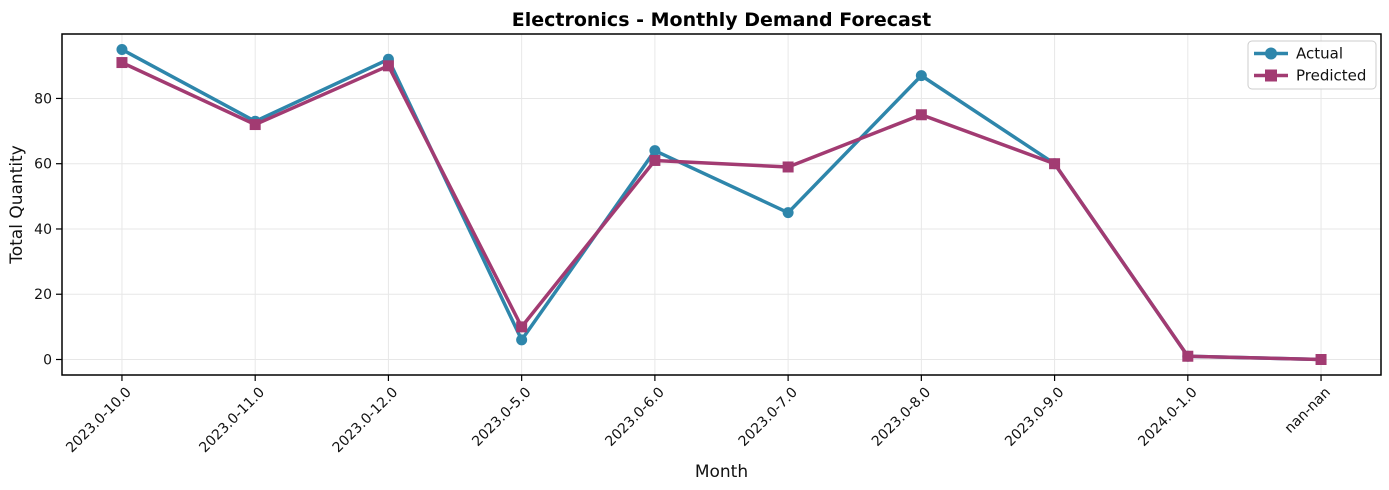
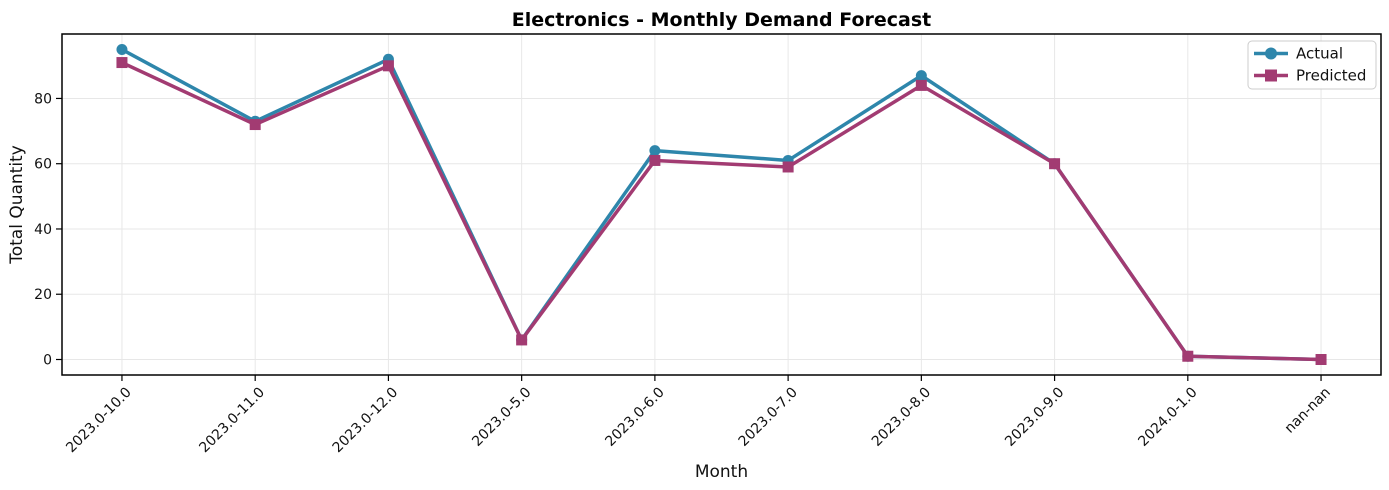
Predicted/2023.0-5.0: 10 -> 6
Actual/2023.0-7.0: 45 -> 61
Predicted/2023.0-8.0: 75 -> 84
